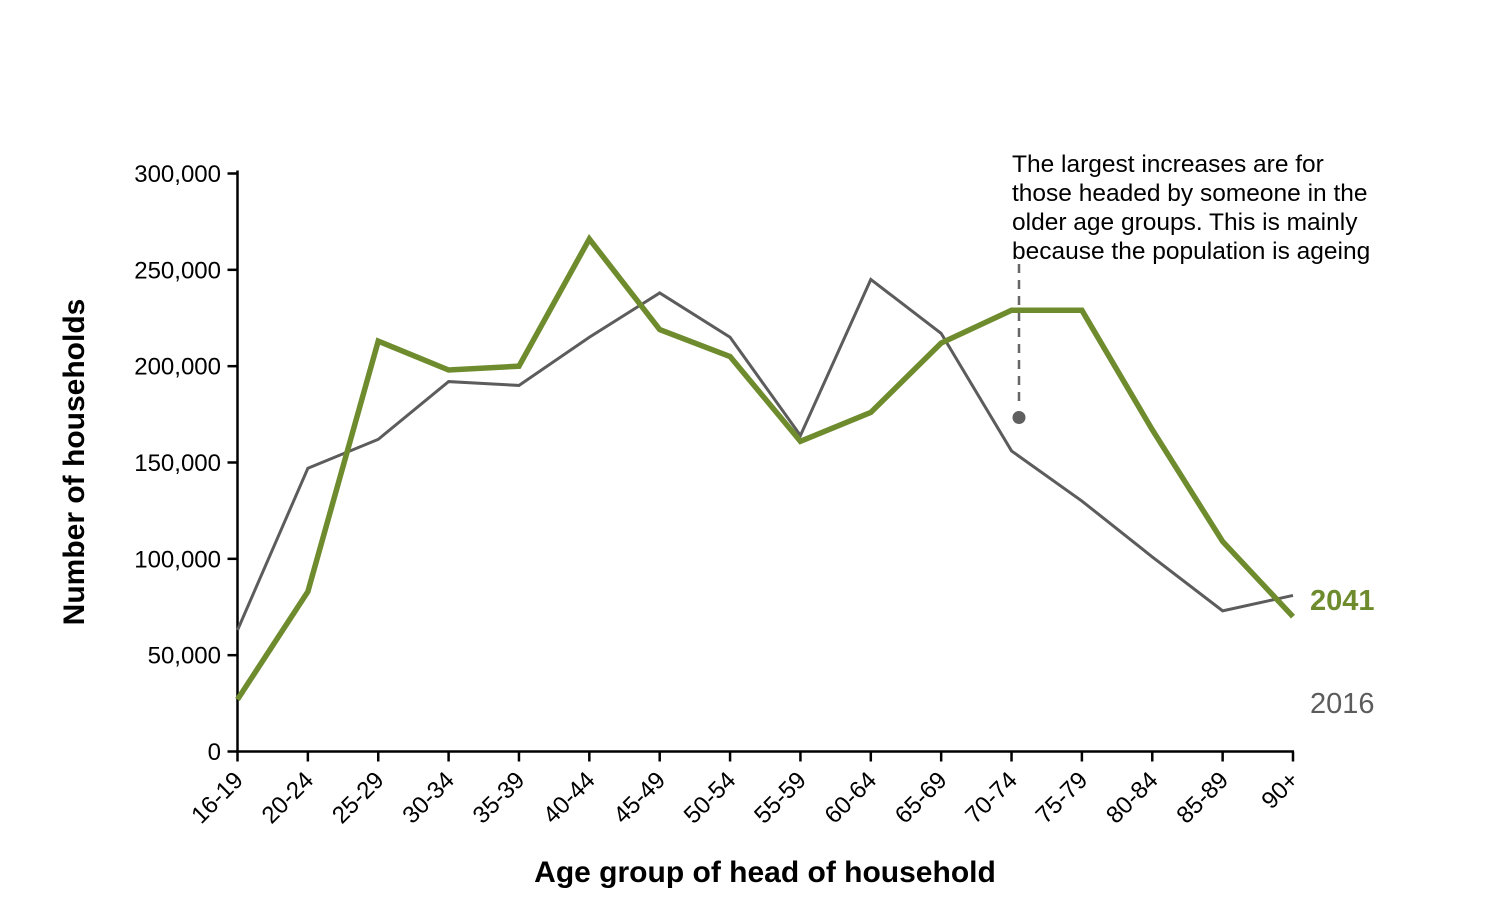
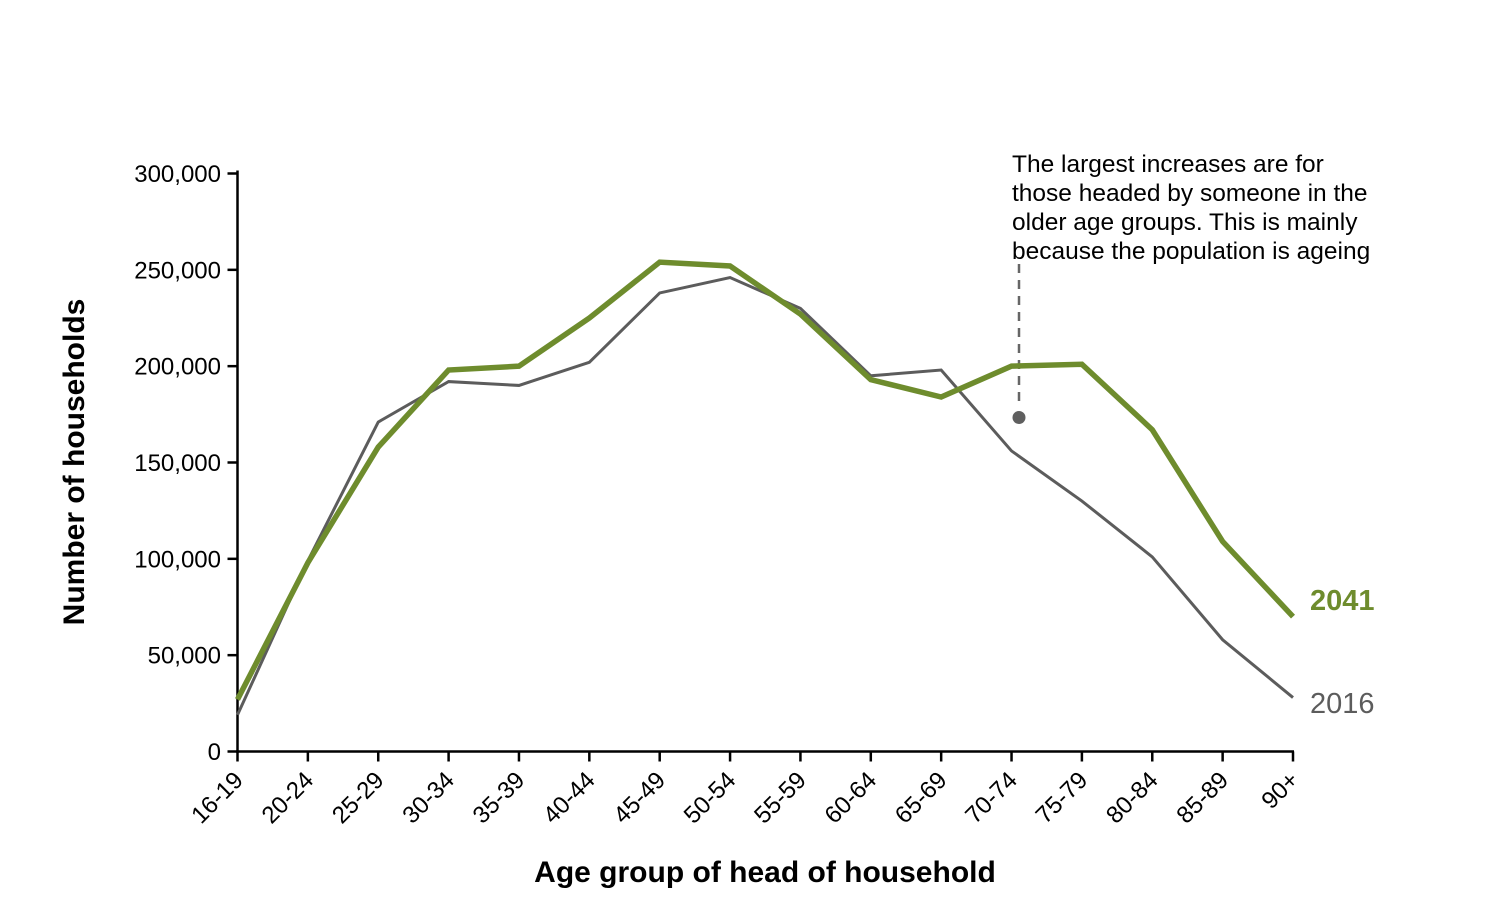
2016/16-19: 63000 -> 19000
2016/20-24: 147000 -> 99000
2041/20-24: 83000 -> 98000
2016/25-29: 162000 -> 171000
2041/25-29: 213000 -> 158000
2016/40-44: 215000 -> 202000
2041/40-44: 266000 -> 225000
2041/45-49: 219000 -> 254000
2016/50-54: 215000 -> 246000
2041/50-54: 205000 -> 252000
2016/55-59: 164000 -> 230000
2041/55-59: 161000 -> 227000
2016/60-64: 245000 -> 195000
2041/60-64: 176000 -> 193000
2016/65-69: 217000 -> 198000
2041/65-69: 212000 -> 184000
2041/70-74: 229000 -> 200000
2041/75-79: 229000 -> 201000
2016/85-89: 73000 -> 58000
2016/90+: 81000 -> 28000
